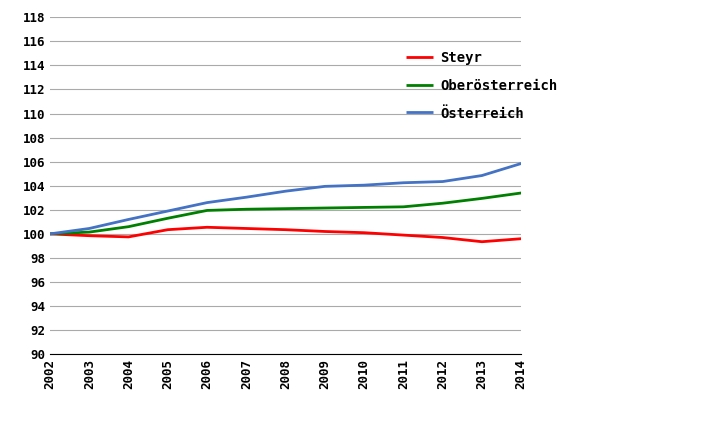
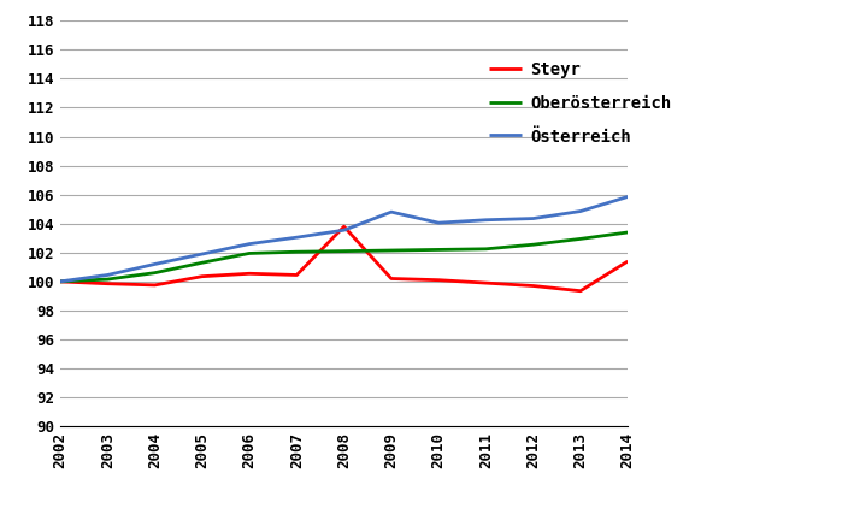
Steyr/2008: 100.3 -> 103.8
Österreich/2009: 104.0 -> 104.8
Steyr/2014: 99.6 -> 101.4
